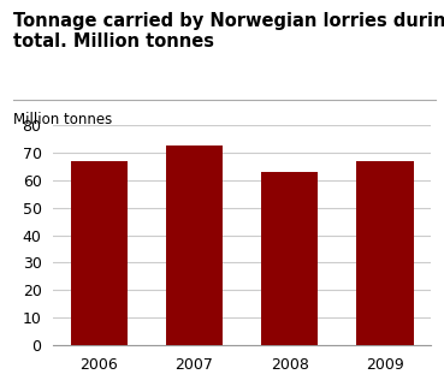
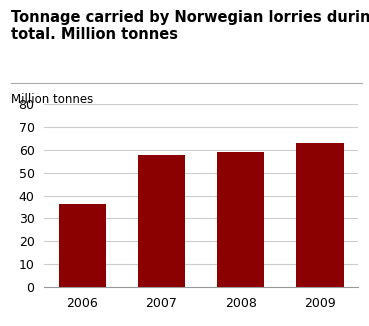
2006: 67.0 -> 36.5
2007: 72.5 -> 58.0
2008: 63.0 -> 59.0
2009: 67.0 -> 63.0
